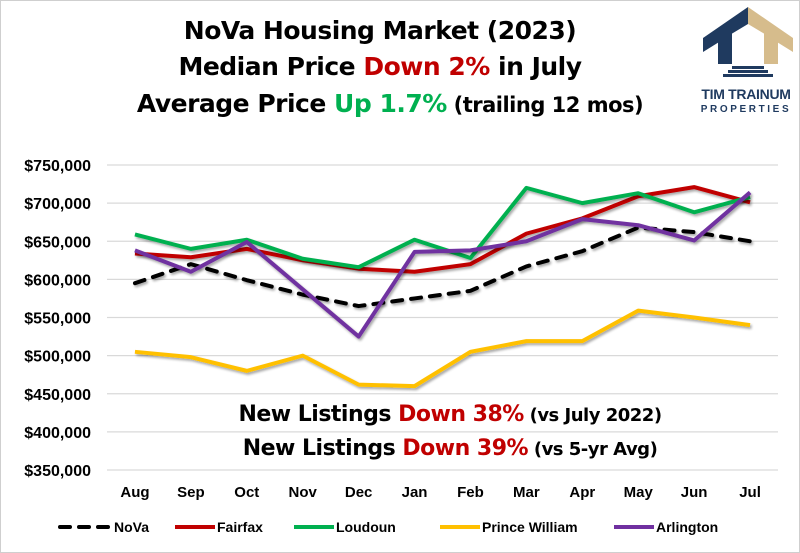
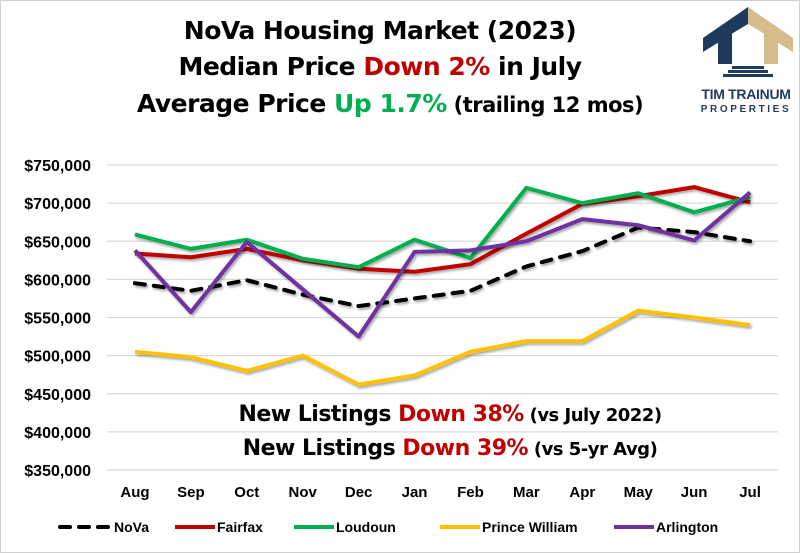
NoVa/Sep: $620000 -> $580000
Arlington/Sep: $610000 -> $560000
Prince William/Jan: $460000 -> $470000
Fairfax/Apr: $680000 -> $700000
